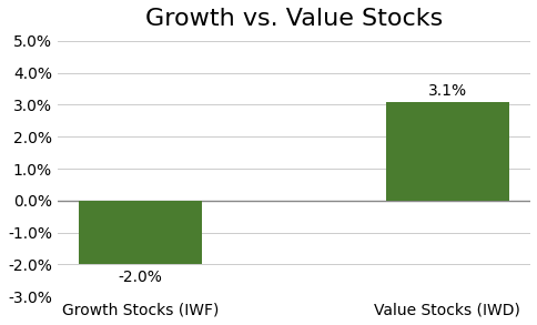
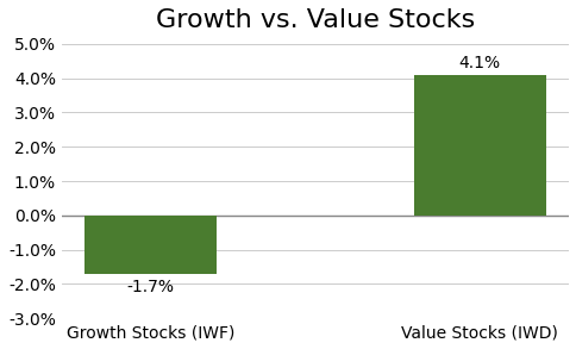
Growth Stocks (IWF): -2.0% -> -1.7%
Value Stocks (IWD): 3.1% -> 4.1%
